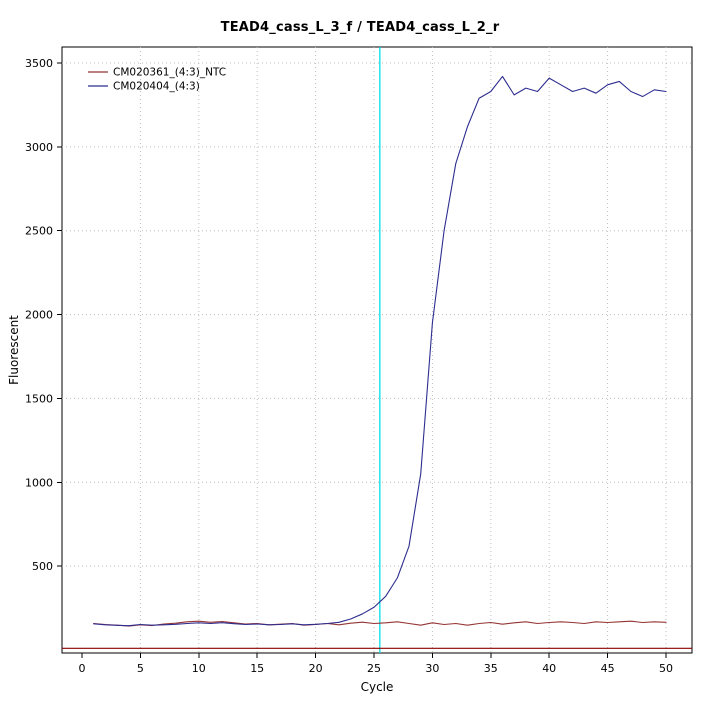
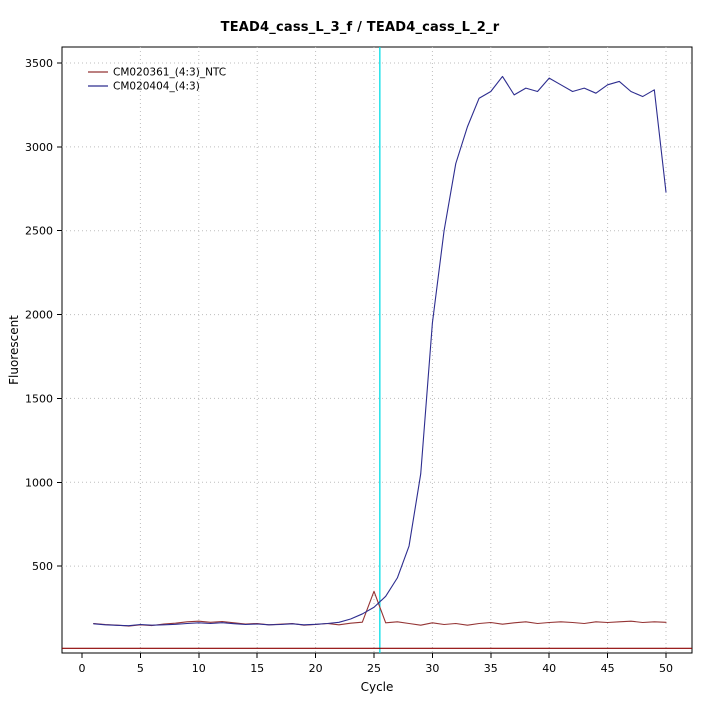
CM020361_(4:3)_NTC/25: 160 -> 350
CM020404_(4:3)/50: 3330 -> 2730
